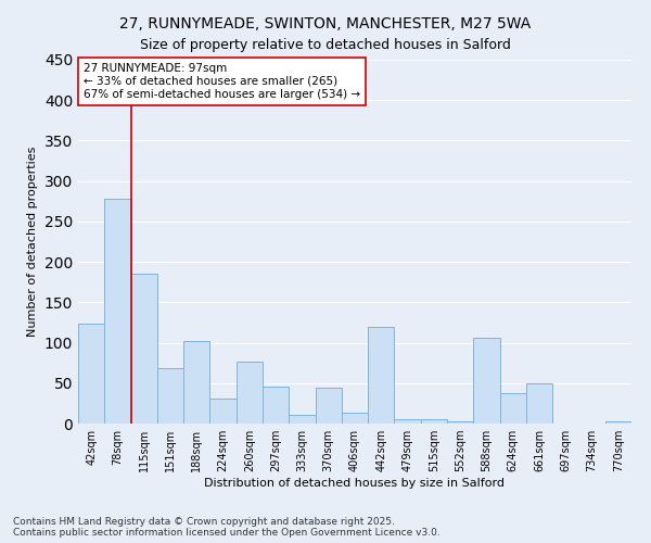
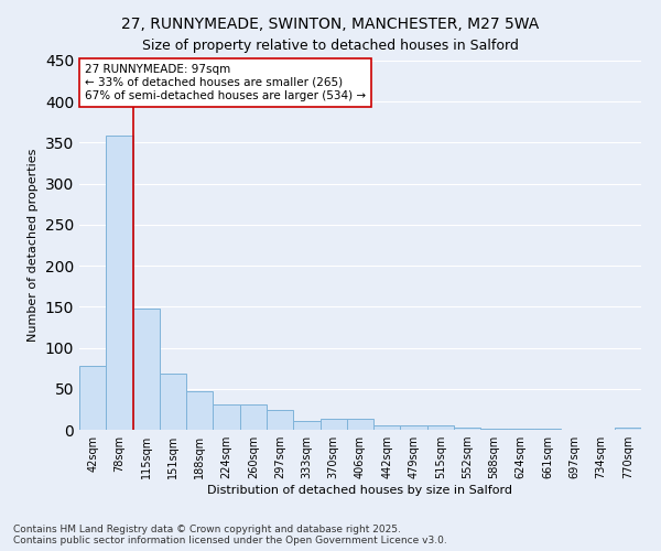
42sqm: 124 -> 78
78sqm: 278 -> 358
115sqm: 186 -> 148
188sqm: 102 -> 47
260sqm: 76 -> 31
297sqm: 46 -> 24
370sqm: 44 -> 14
442sqm: 120 -> 6
588sqm: 106 -> 1
624sqm: 38 -> 1
661sqm: 50 -> 1
